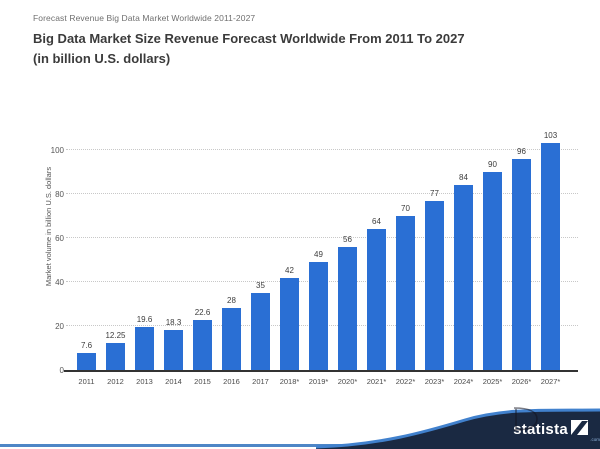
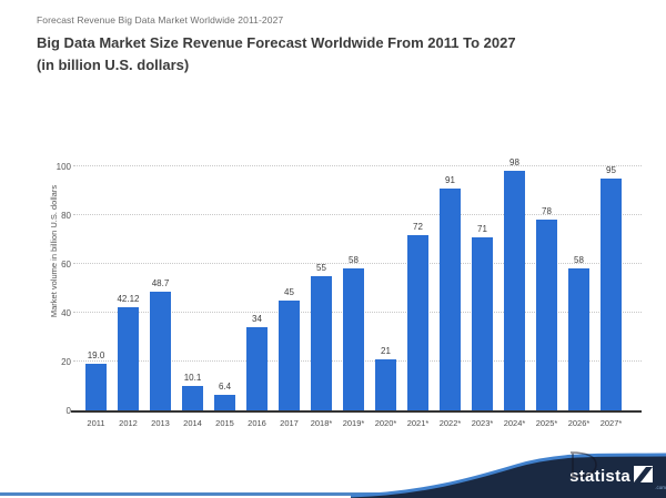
2011: 7.6 -> 19.0
2012: 12.25 -> 42.12
2013: 19.6 -> 48.7
2014: 18.3 -> 10.1
2015: 22.6 -> 6.4
2016: 28 -> 34
2017: 35 -> 45
2018*: 42 -> 55
2019*: 49 -> 58
2020*: 56 -> 21
2021*: 64 -> 72
2022*: 70 -> 91
2023*: 77 -> 71
2024*: 84 -> 98
2025*: 90 -> 78
2026*: 96 -> 58
2027*: 103 -> 95
